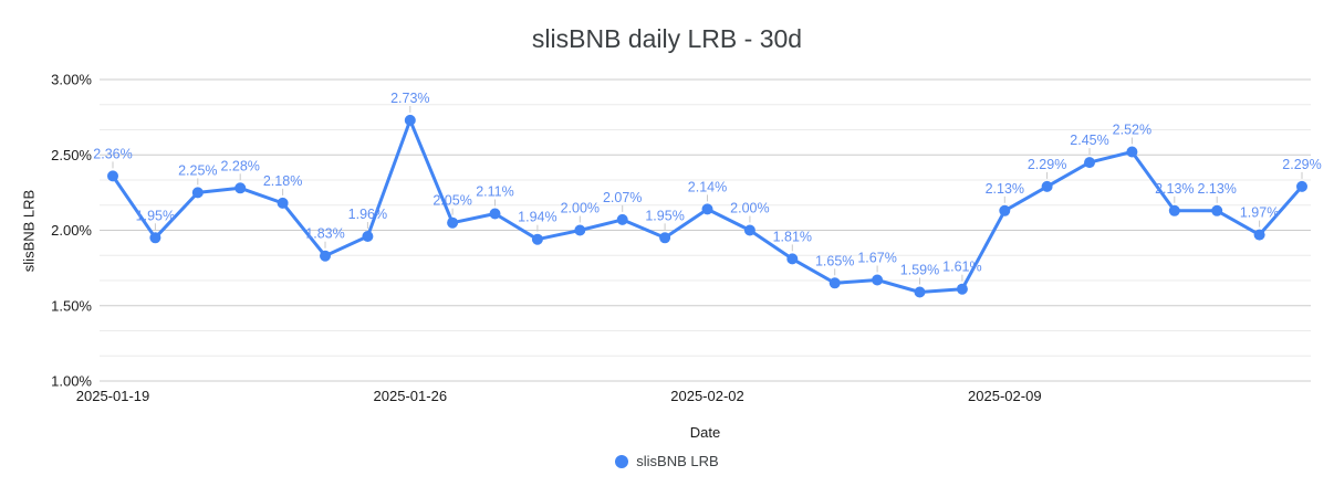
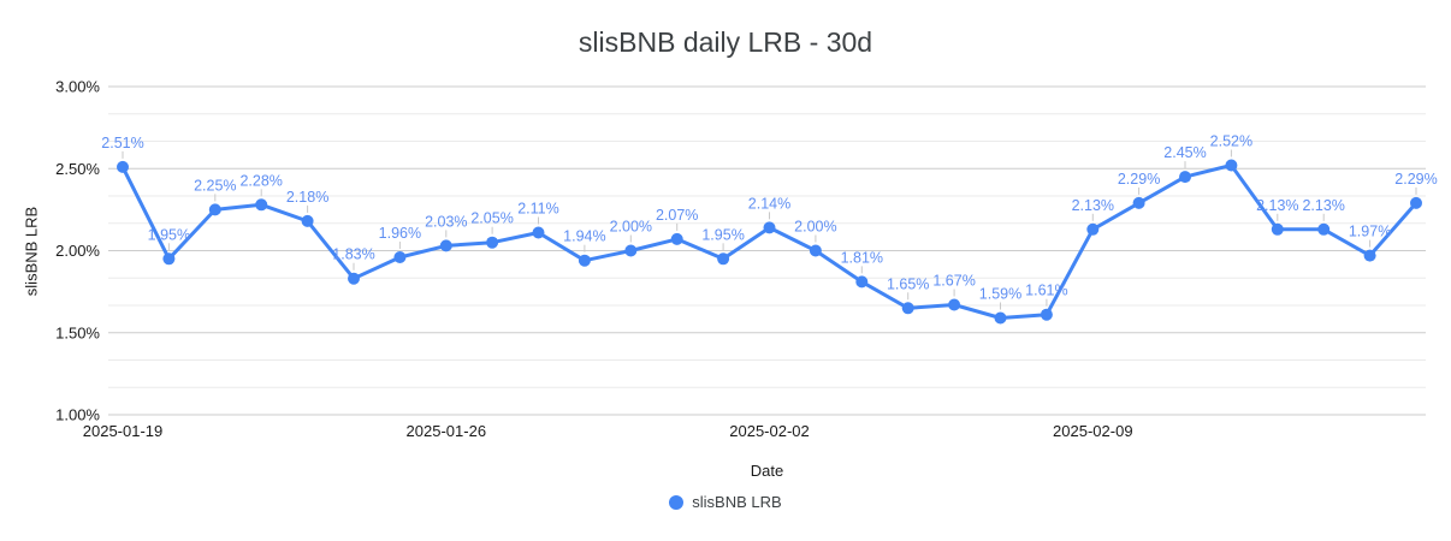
2025-01-19: 2.36% -> 2.51%
2025-01-26: 2.73% -> 2.03%
